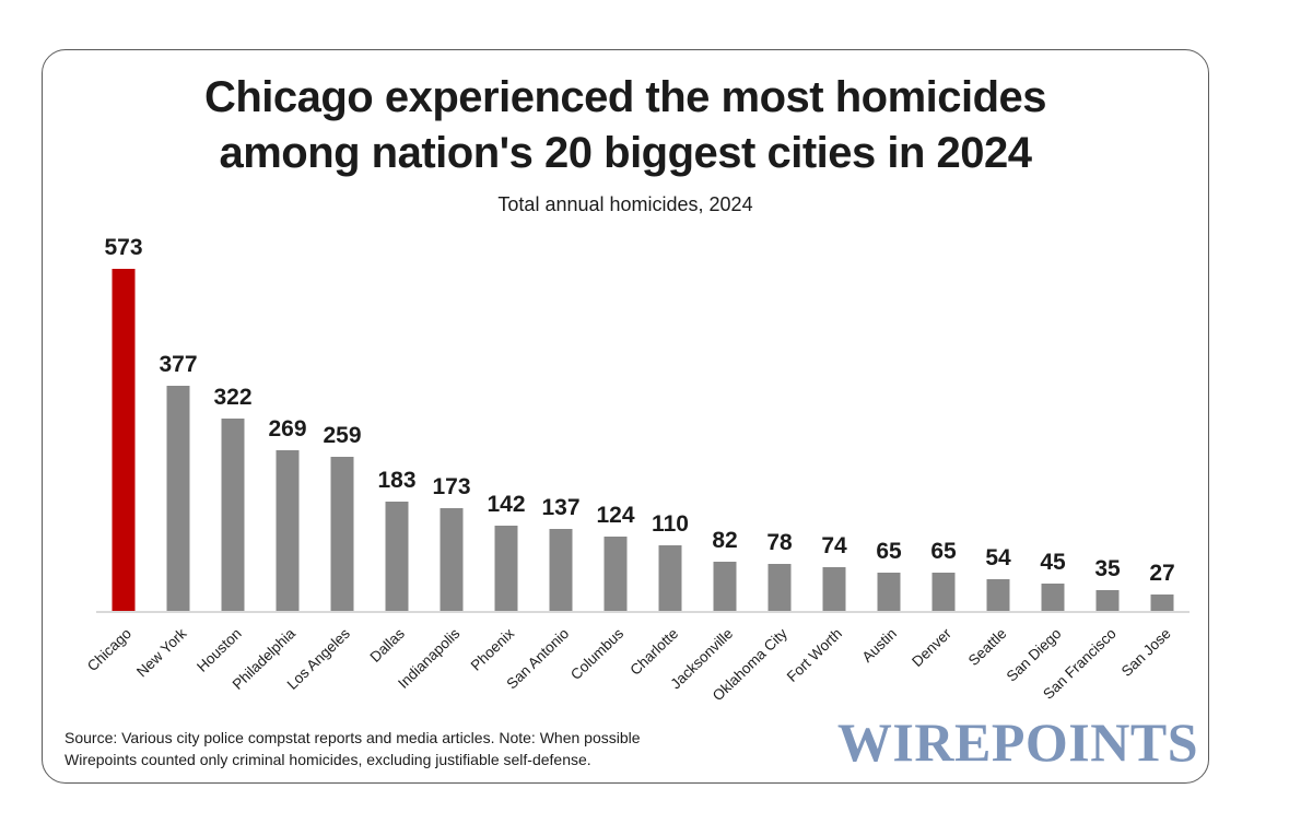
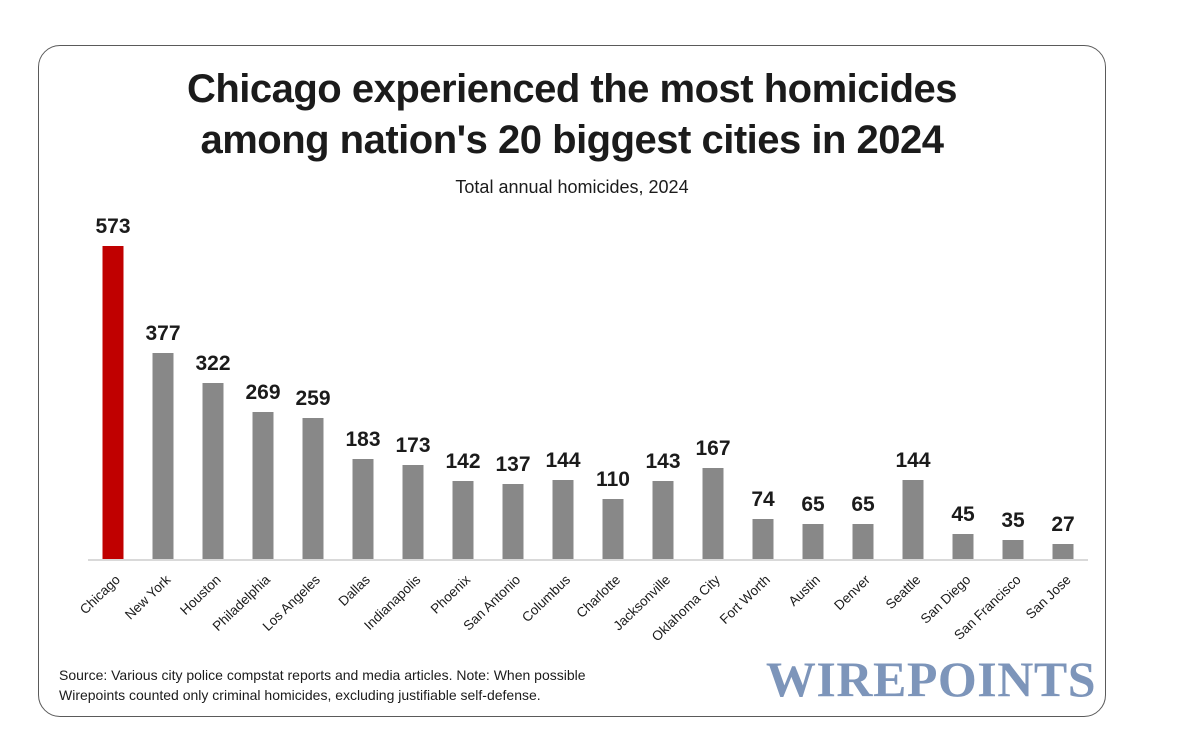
Columbus: 124 -> 144
Jacksonville: 82 -> 143
Oklahoma City: 78 -> 167
Seattle: 54 -> 144
